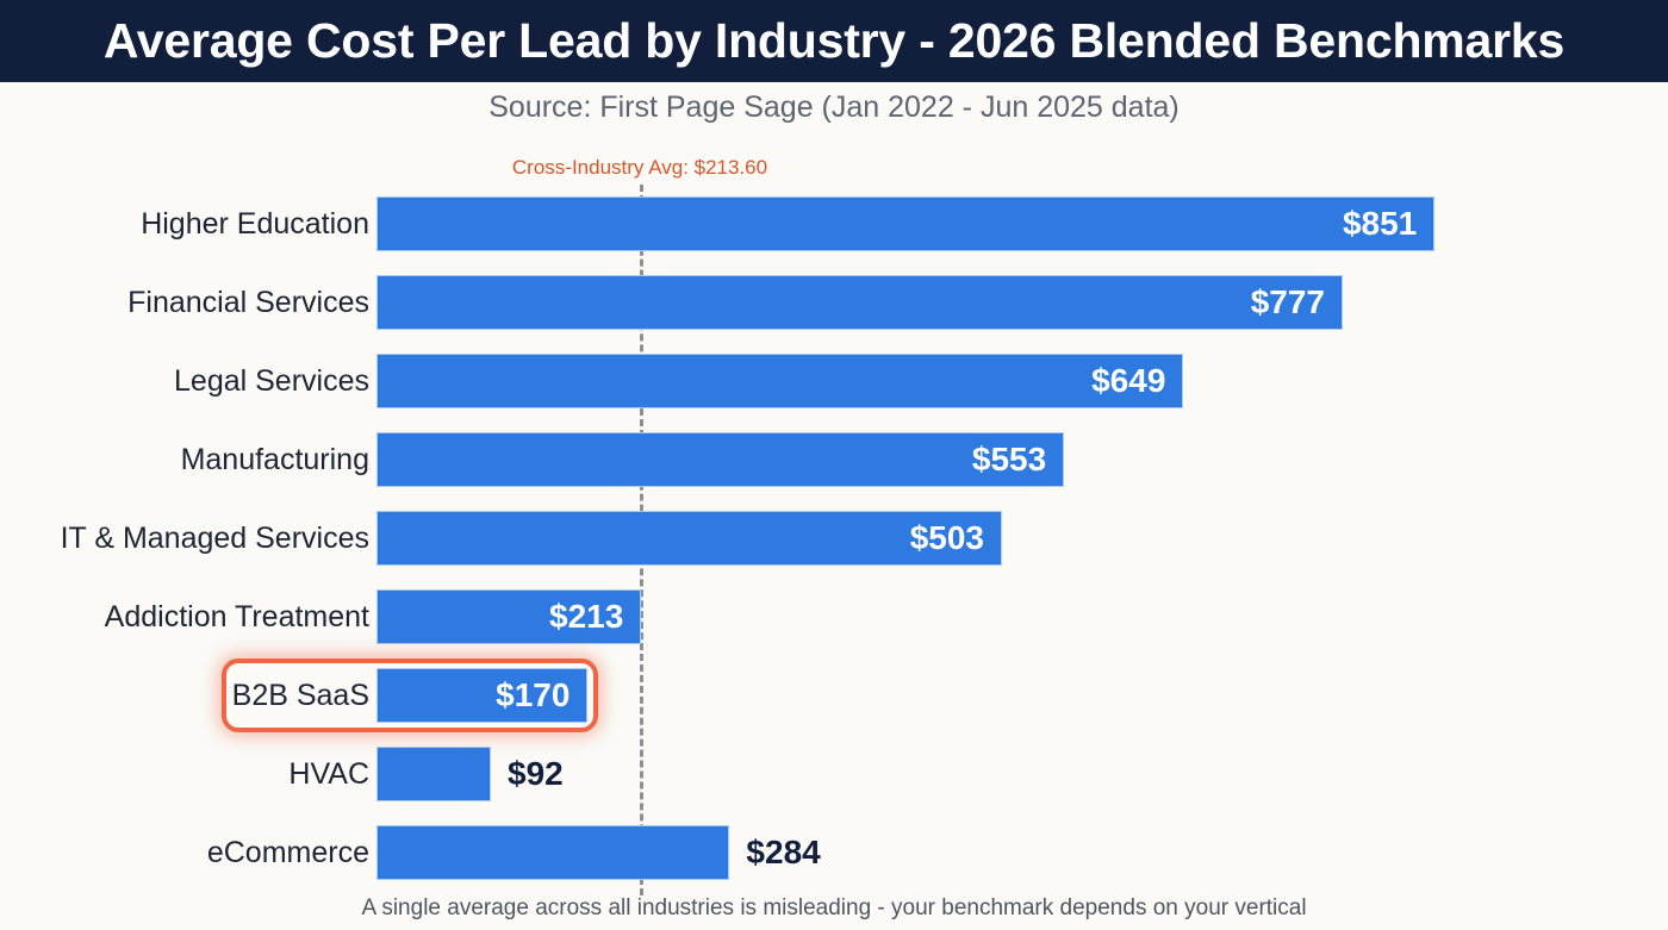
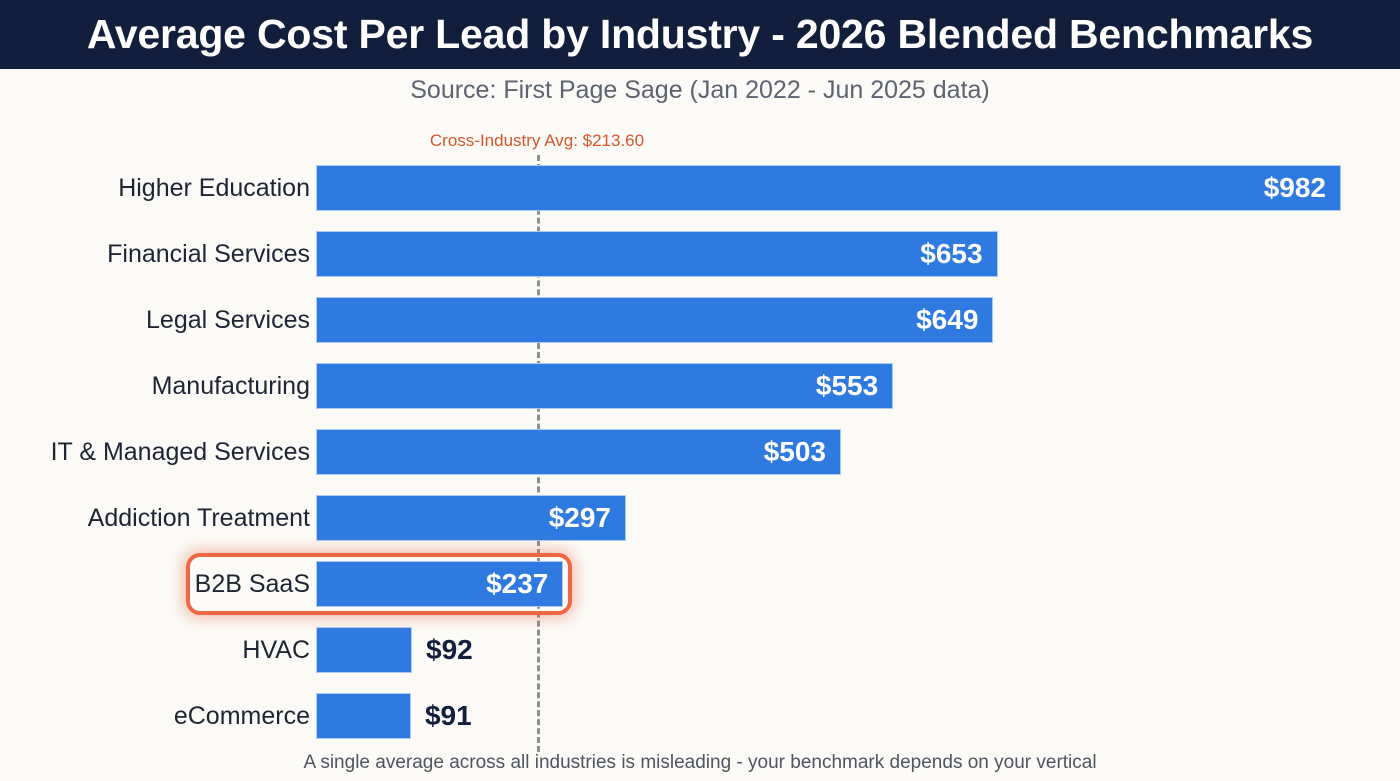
Higher Education: $851 -> $982
Financial Services: $777 -> $653
Addiction Treatment: $213 -> $297
B2B SaaS: $170 -> $237
eCommerce: $284 -> $91
